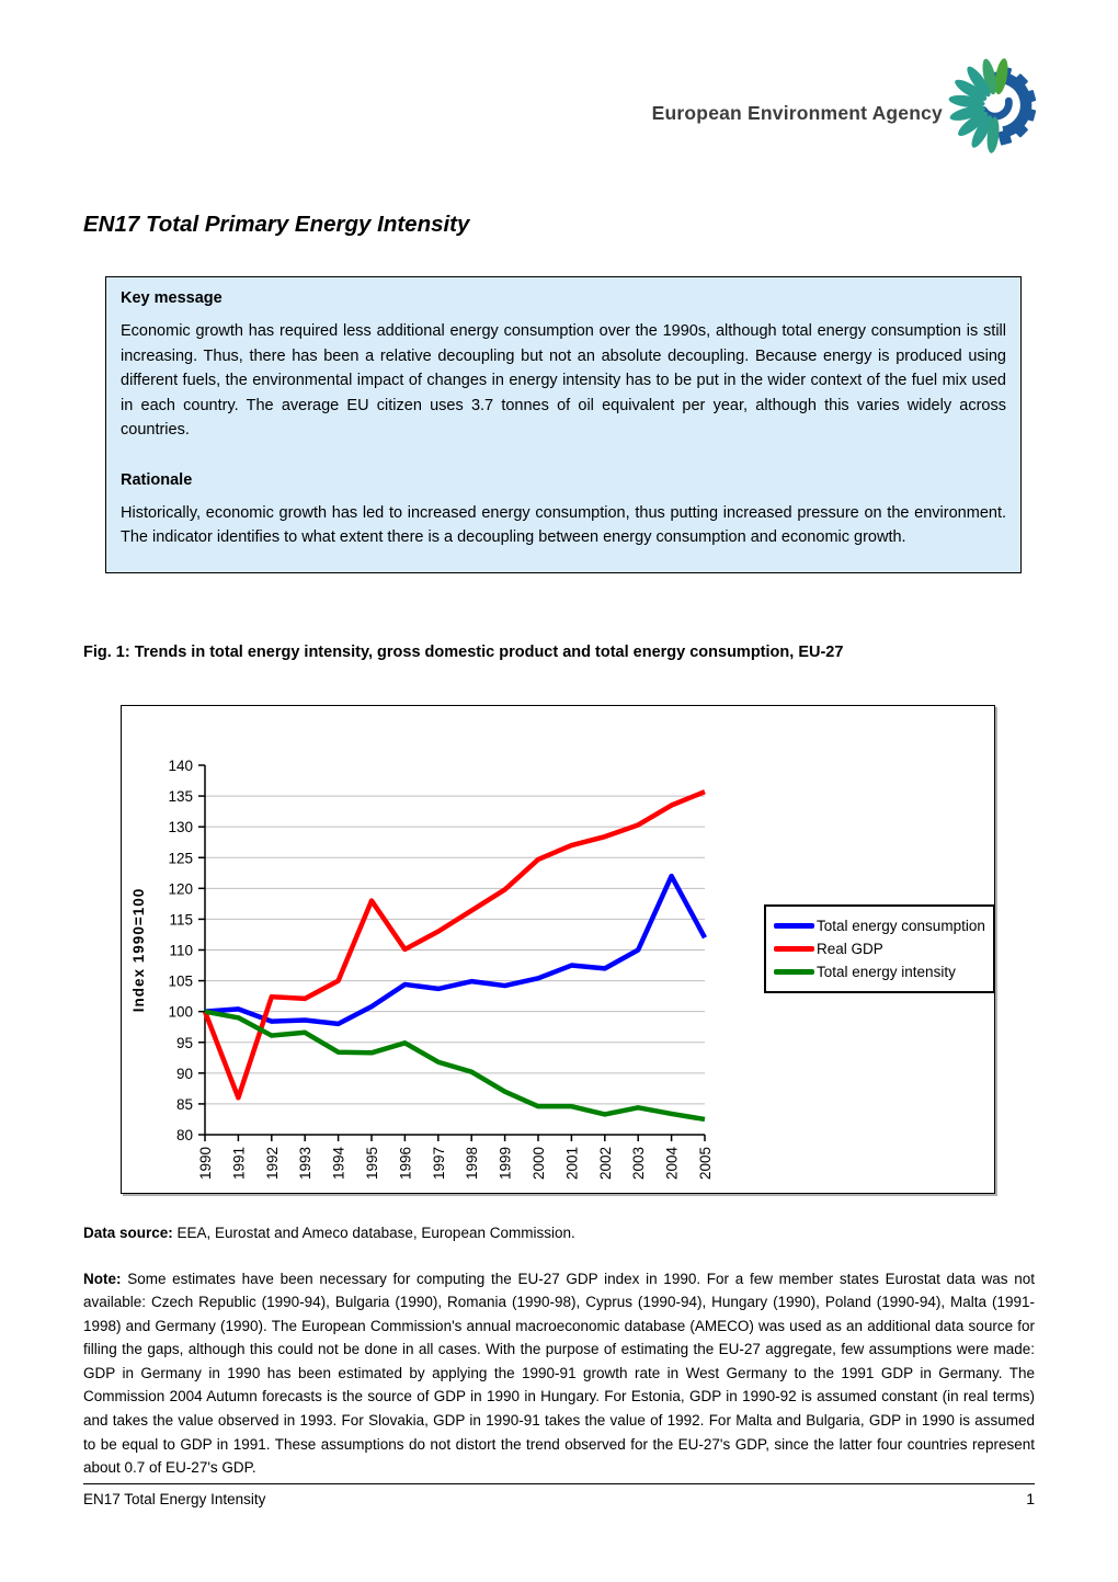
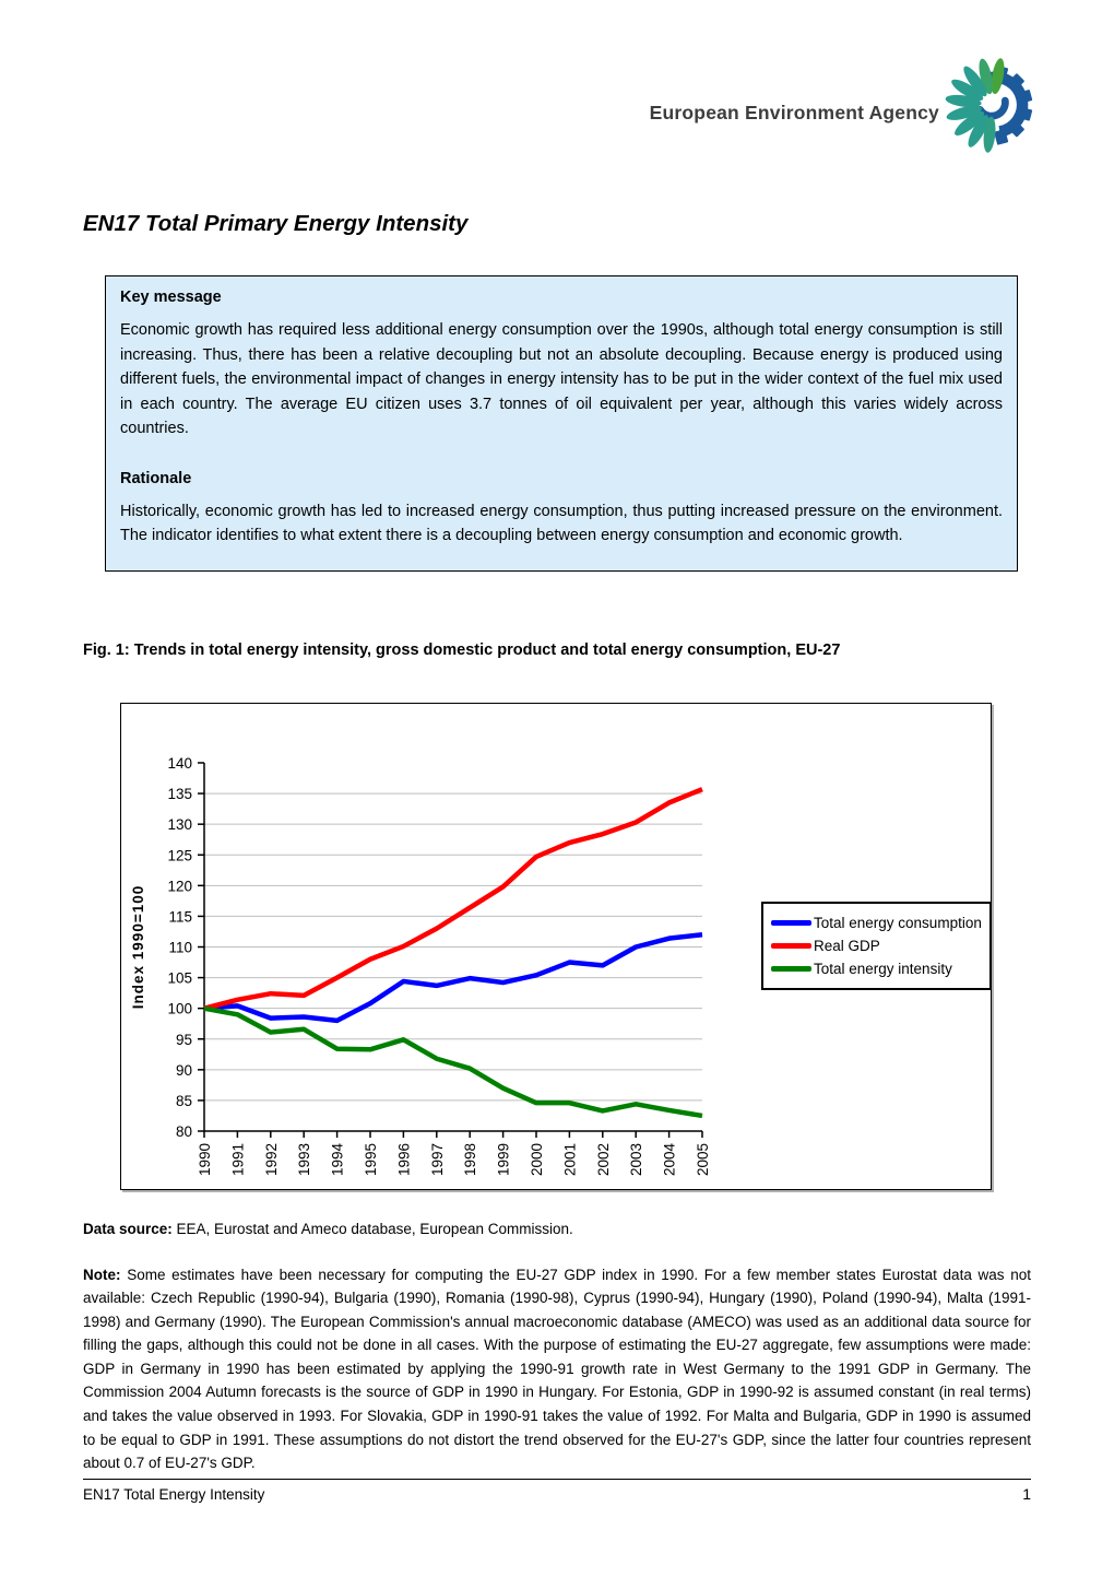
Real GDP/1991: 86 -> 101
Real GDP/1995: 118 -> 108
Total energy consumption/2004: 122 -> 111
